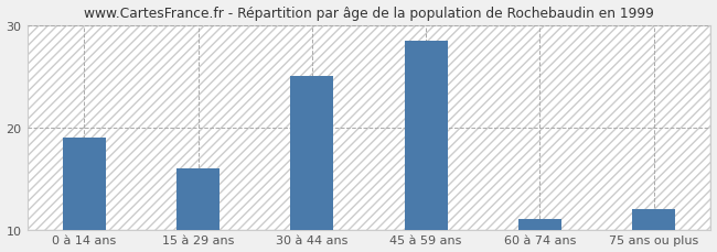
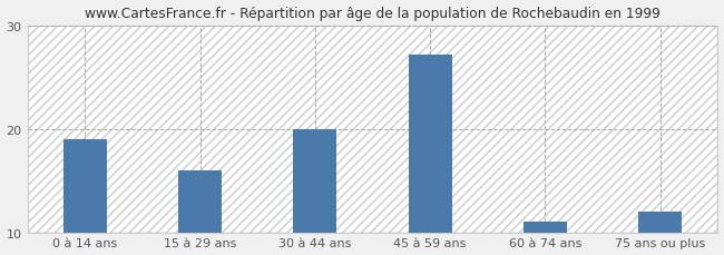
30 à 44 ans: 25.0 -> 20.0
45 à 59 ans: 28.5 -> 27.2
